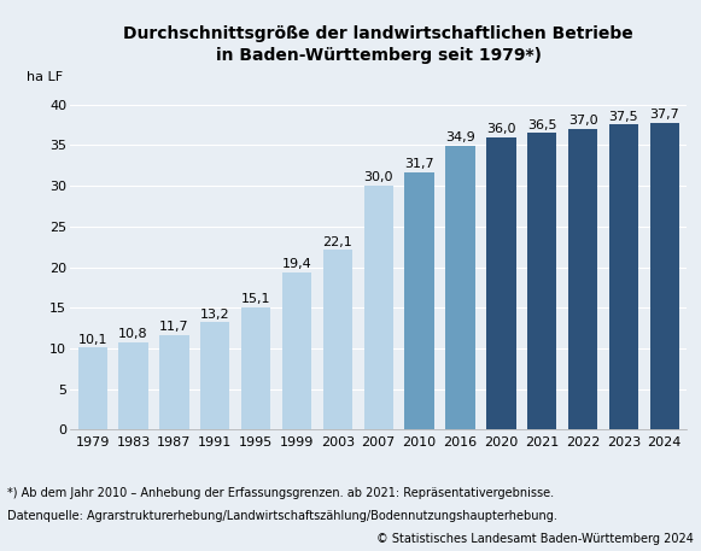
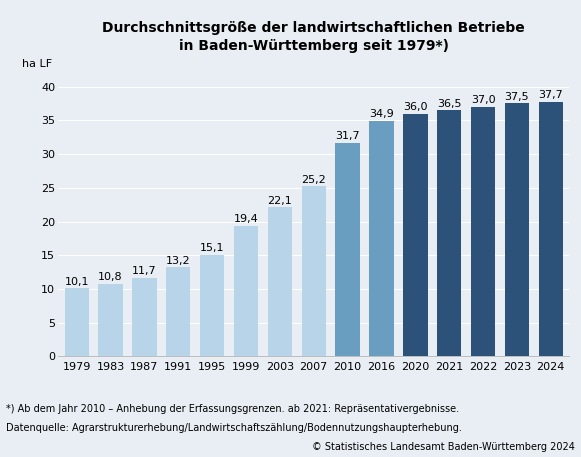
2007: 30,0 -> 25,2
